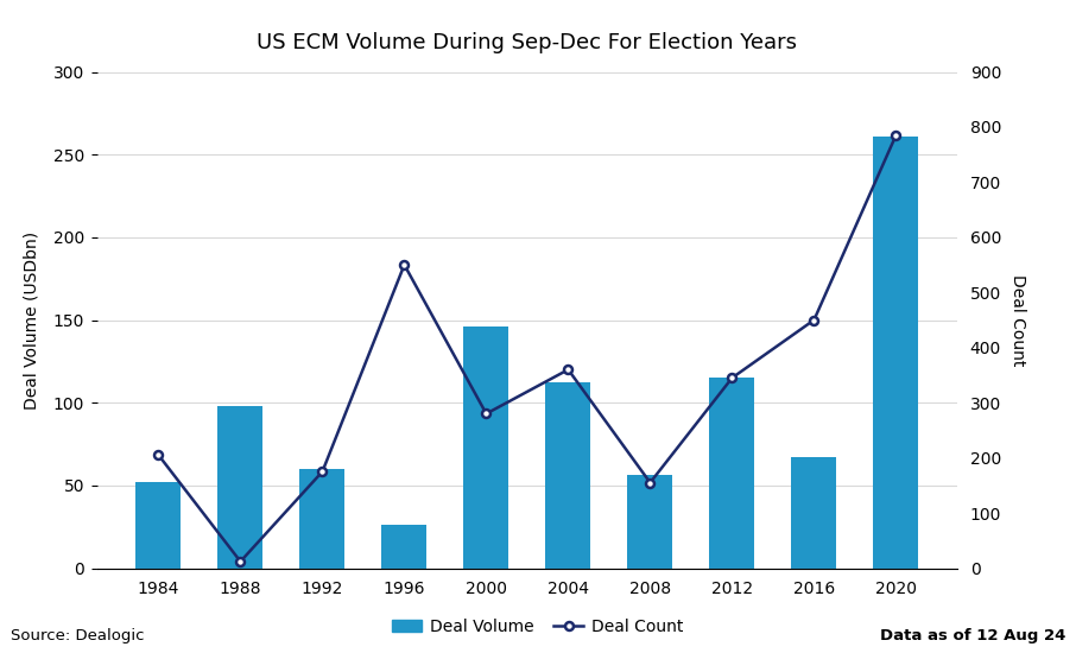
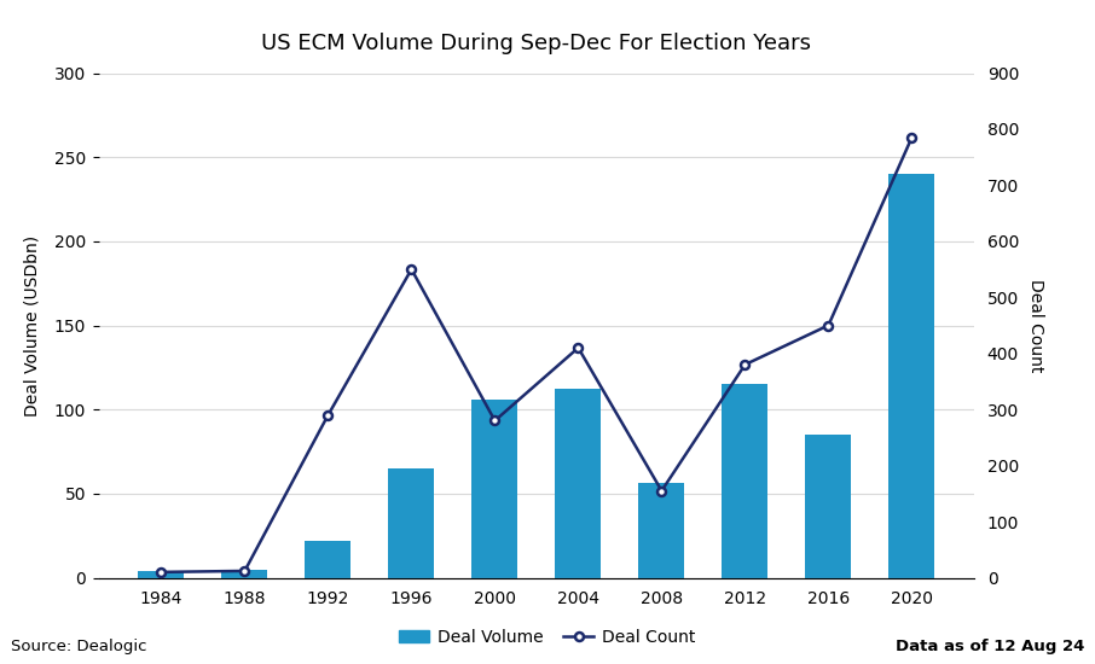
Deal Volume/1984: 52 -> 4
Deal Count/1984: 205 -> 10
Deal Volume/1988: 98 -> 5
Deal Volume/1992: 60 -> 22
Deal Count/1992: 175 -> 290
Deal Volume/1996: 26 -> 65
Deal Volume/2000: 146 -> 106
Deal Count/2004: 360 -> 410
Deal Count/2012: 345 -> 380
Deal Volume/2016: 67 -> 85
Deal Volume/2020: 261 -> 240
